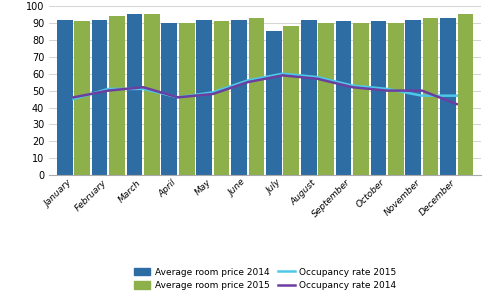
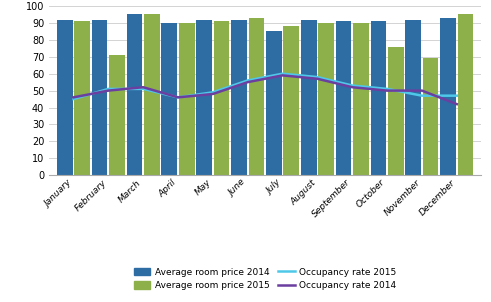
Average room price 2015/February: 94 -> 71
Average room price 2015/October: 90 -> 76
Average room price 2015/November: 93 -> 69
